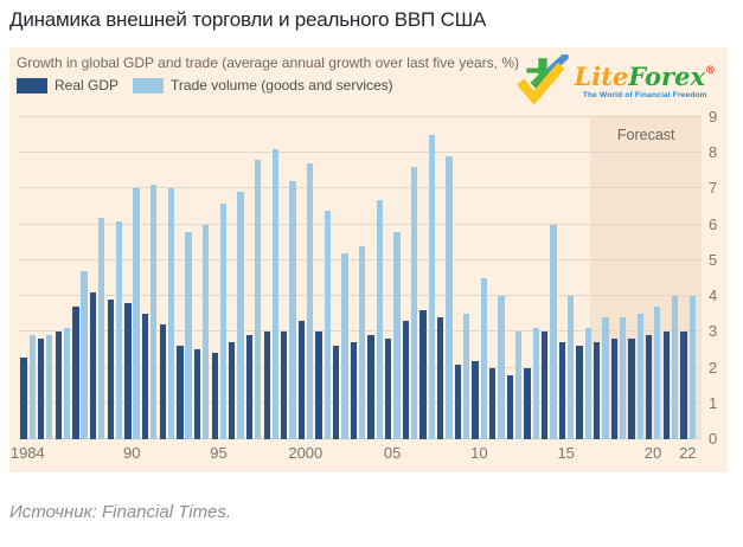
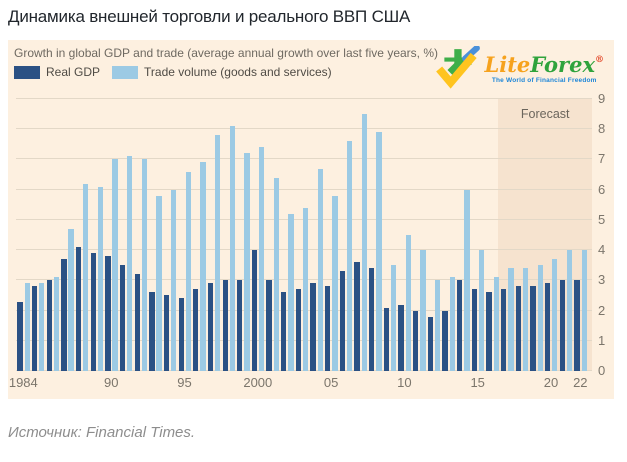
Real GDP/2000: 3.3 -> 4.0
Trade volume (goods and services)/2000: 7.7 -> 7.4
